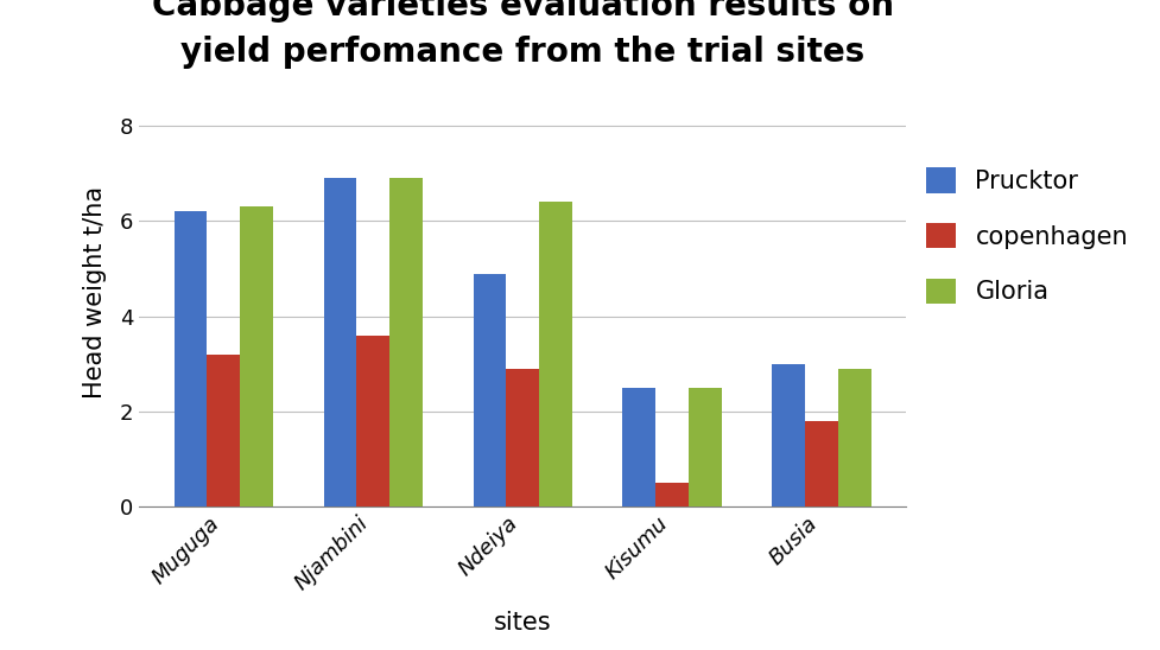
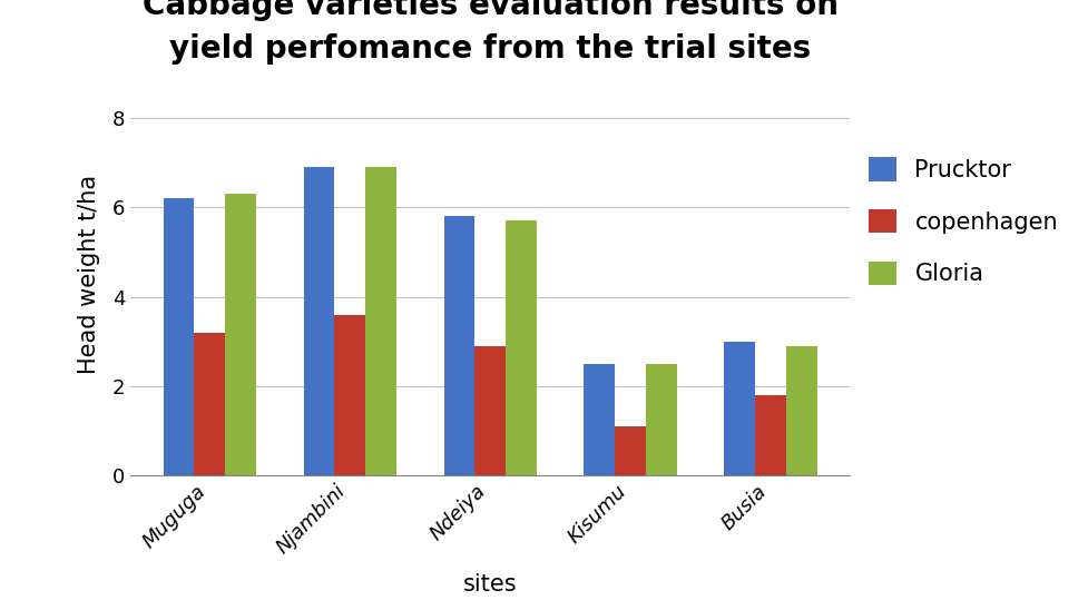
Prucktor/Ndeiya: 4.9 -> 5.8
Gloria/Ndeiya: 6.4 -> 5.7
copenhagen/Kisumu: 0.5 -> 1.1
